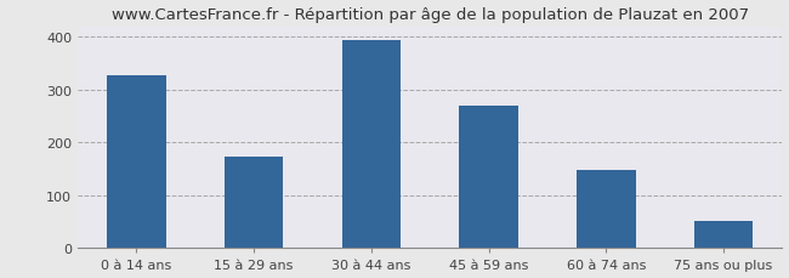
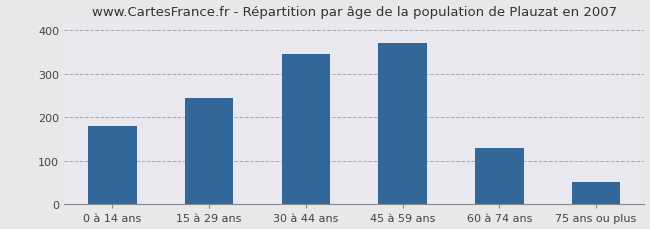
0 à 14 ans: 328 -> 180
15 à 29 ans: 174 -> 245
30 à 44 ans: 393 -> 345
45 à 59 ans: 270 -> 370
60 à 74 ans: 148 -> 130
